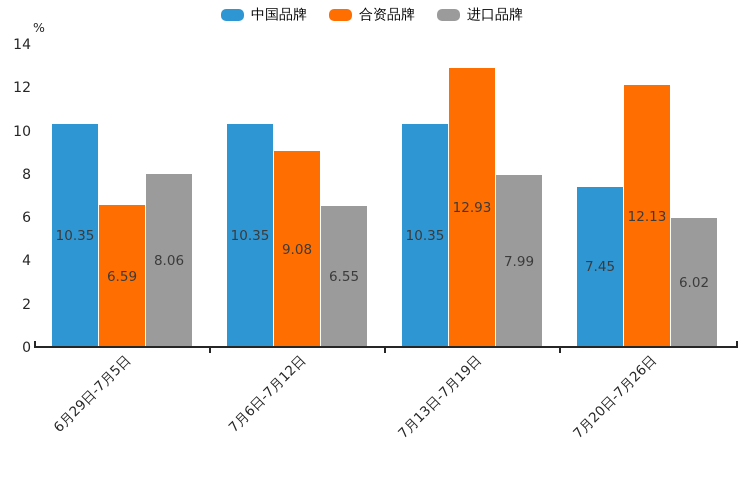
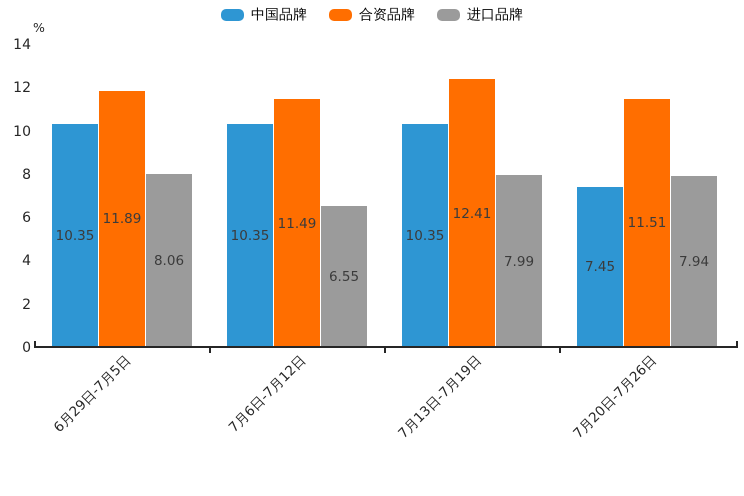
合资品牌/6月29日-7月5日: 6.59 -> 11.89
合资品牌/7月6日-7月12日: 9.08 -> 11.49
合资品牌/7月13日-7月19日: 12.93 -> 12.41
合资品牌/7月20日-7月26日: 12.13 -> 11.51
进口品牌/7月20日-7月26日: 6.02 -> 7.94
